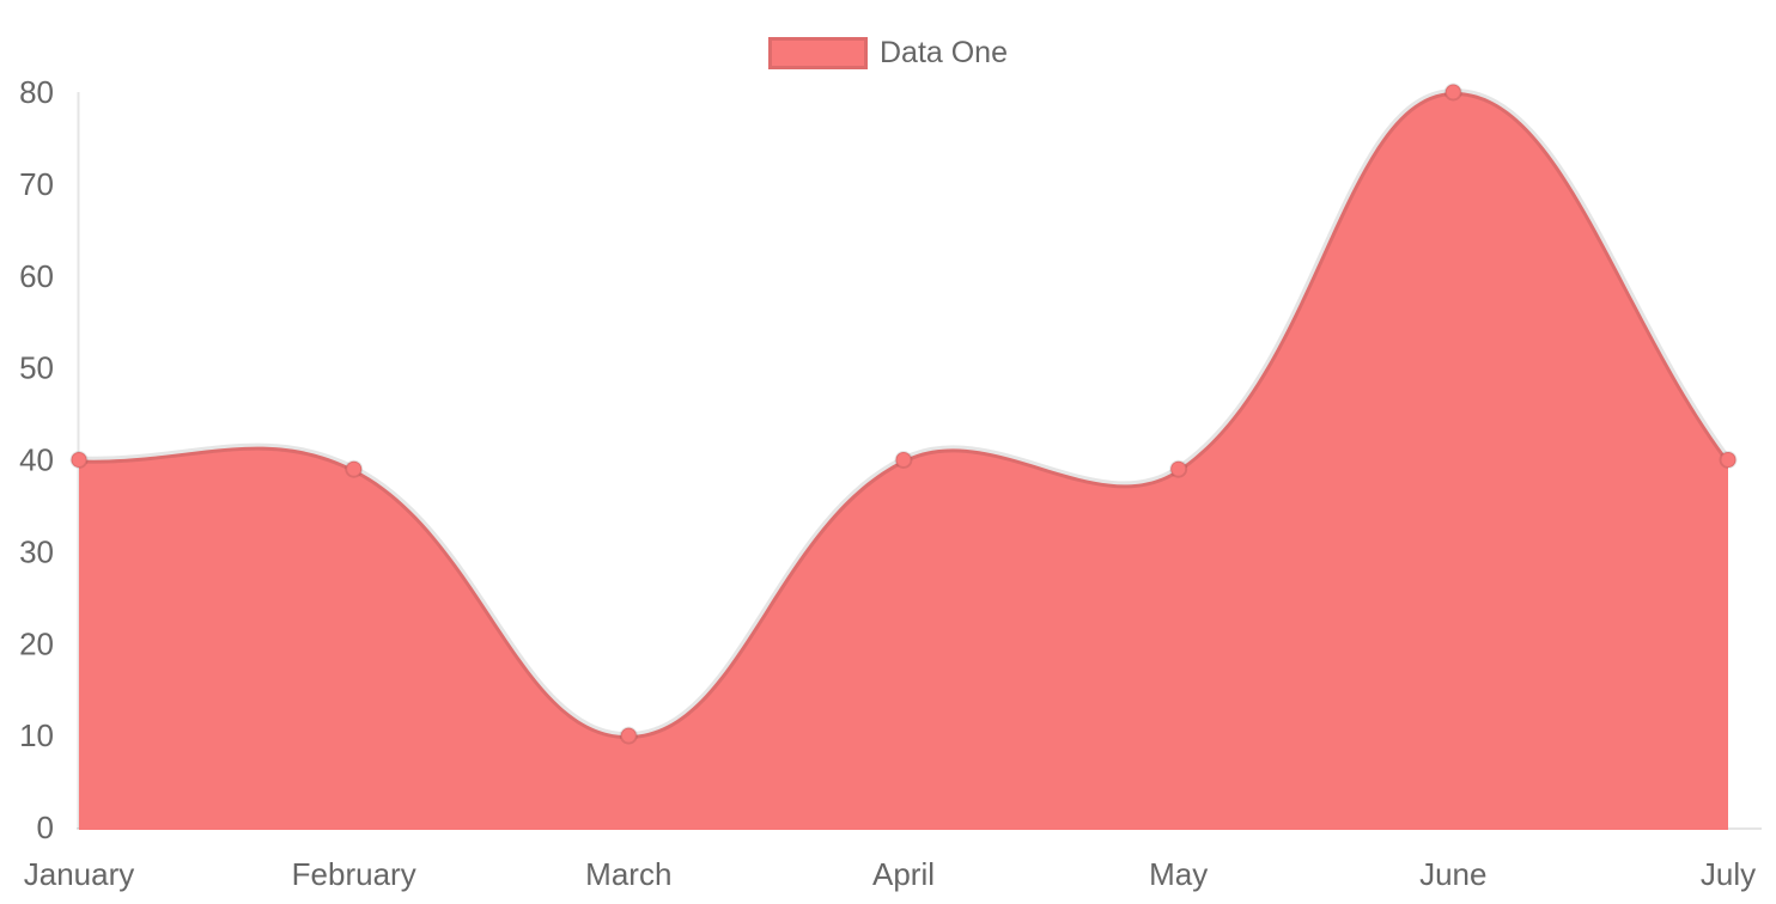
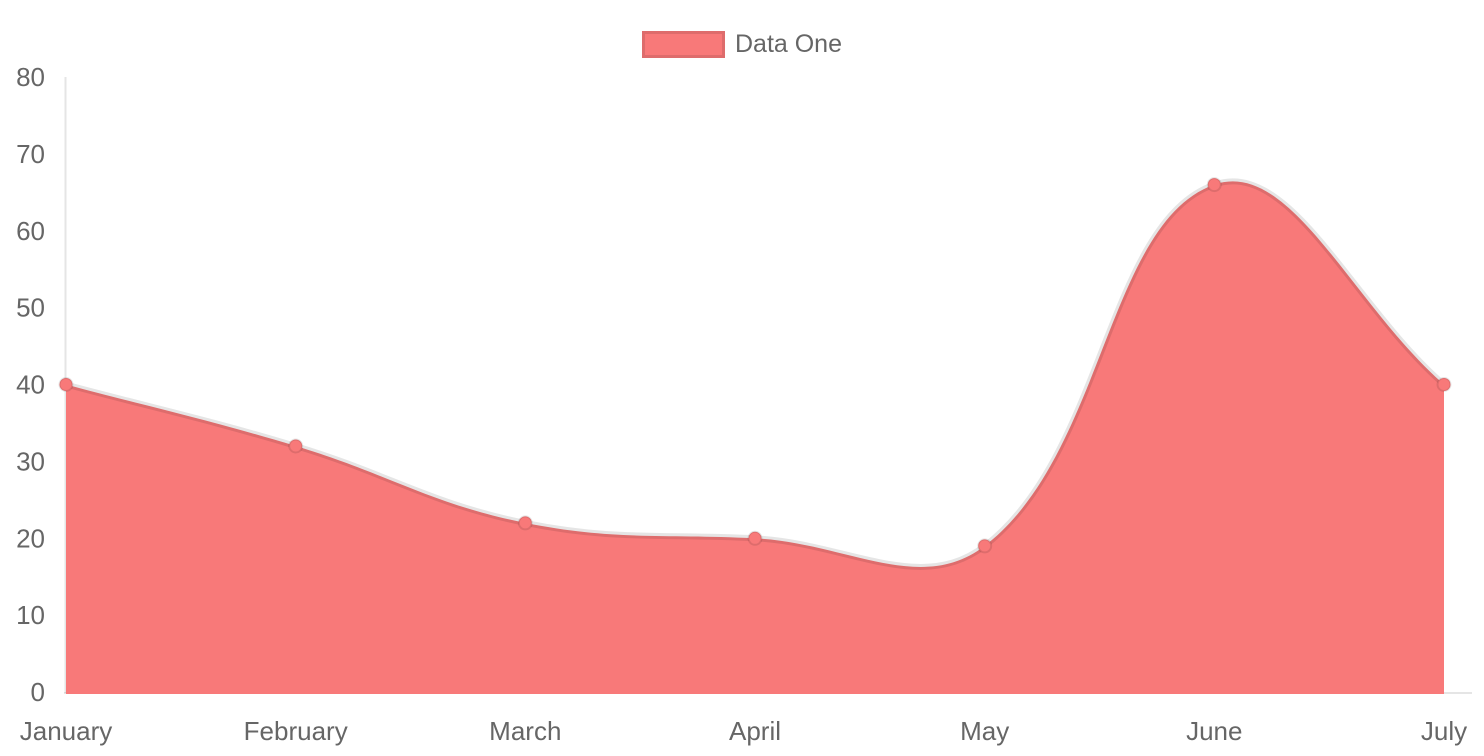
February: 39 -> 32
March: 10 -> 22
April: 40 -> 20
May: 39 -> 19
June: 80 -> 66
